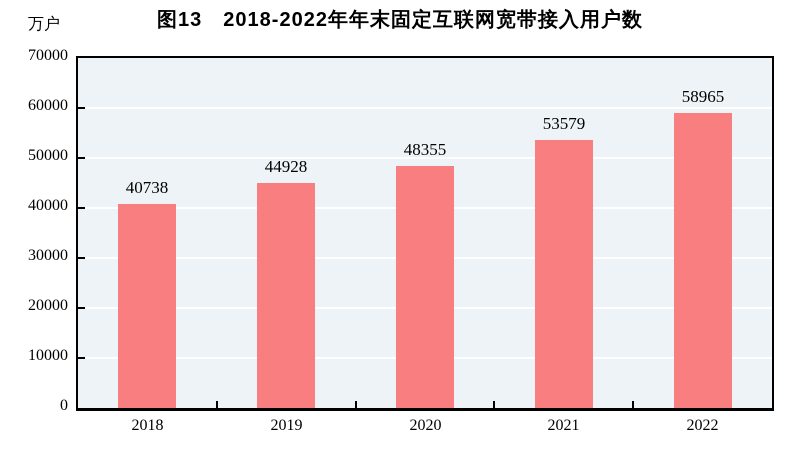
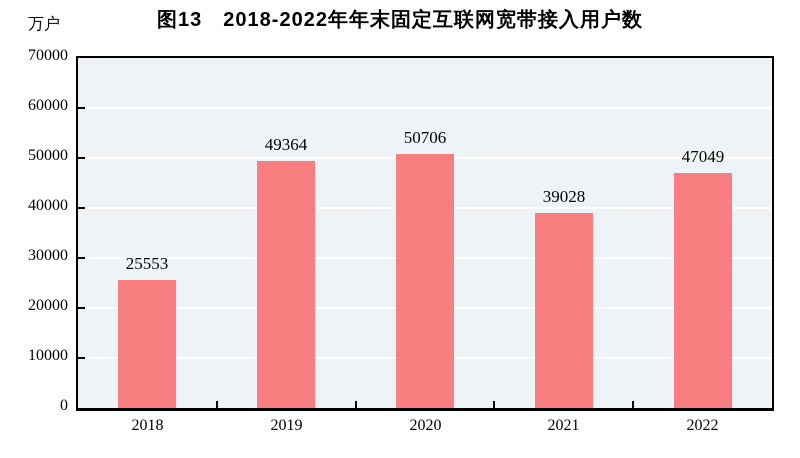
2018: 40738 -> 25553
2019: 44928 -> 49364
2020: 48355 -> 50706
2021: 53579 -> 39028
2022: 58965 -> 47049
